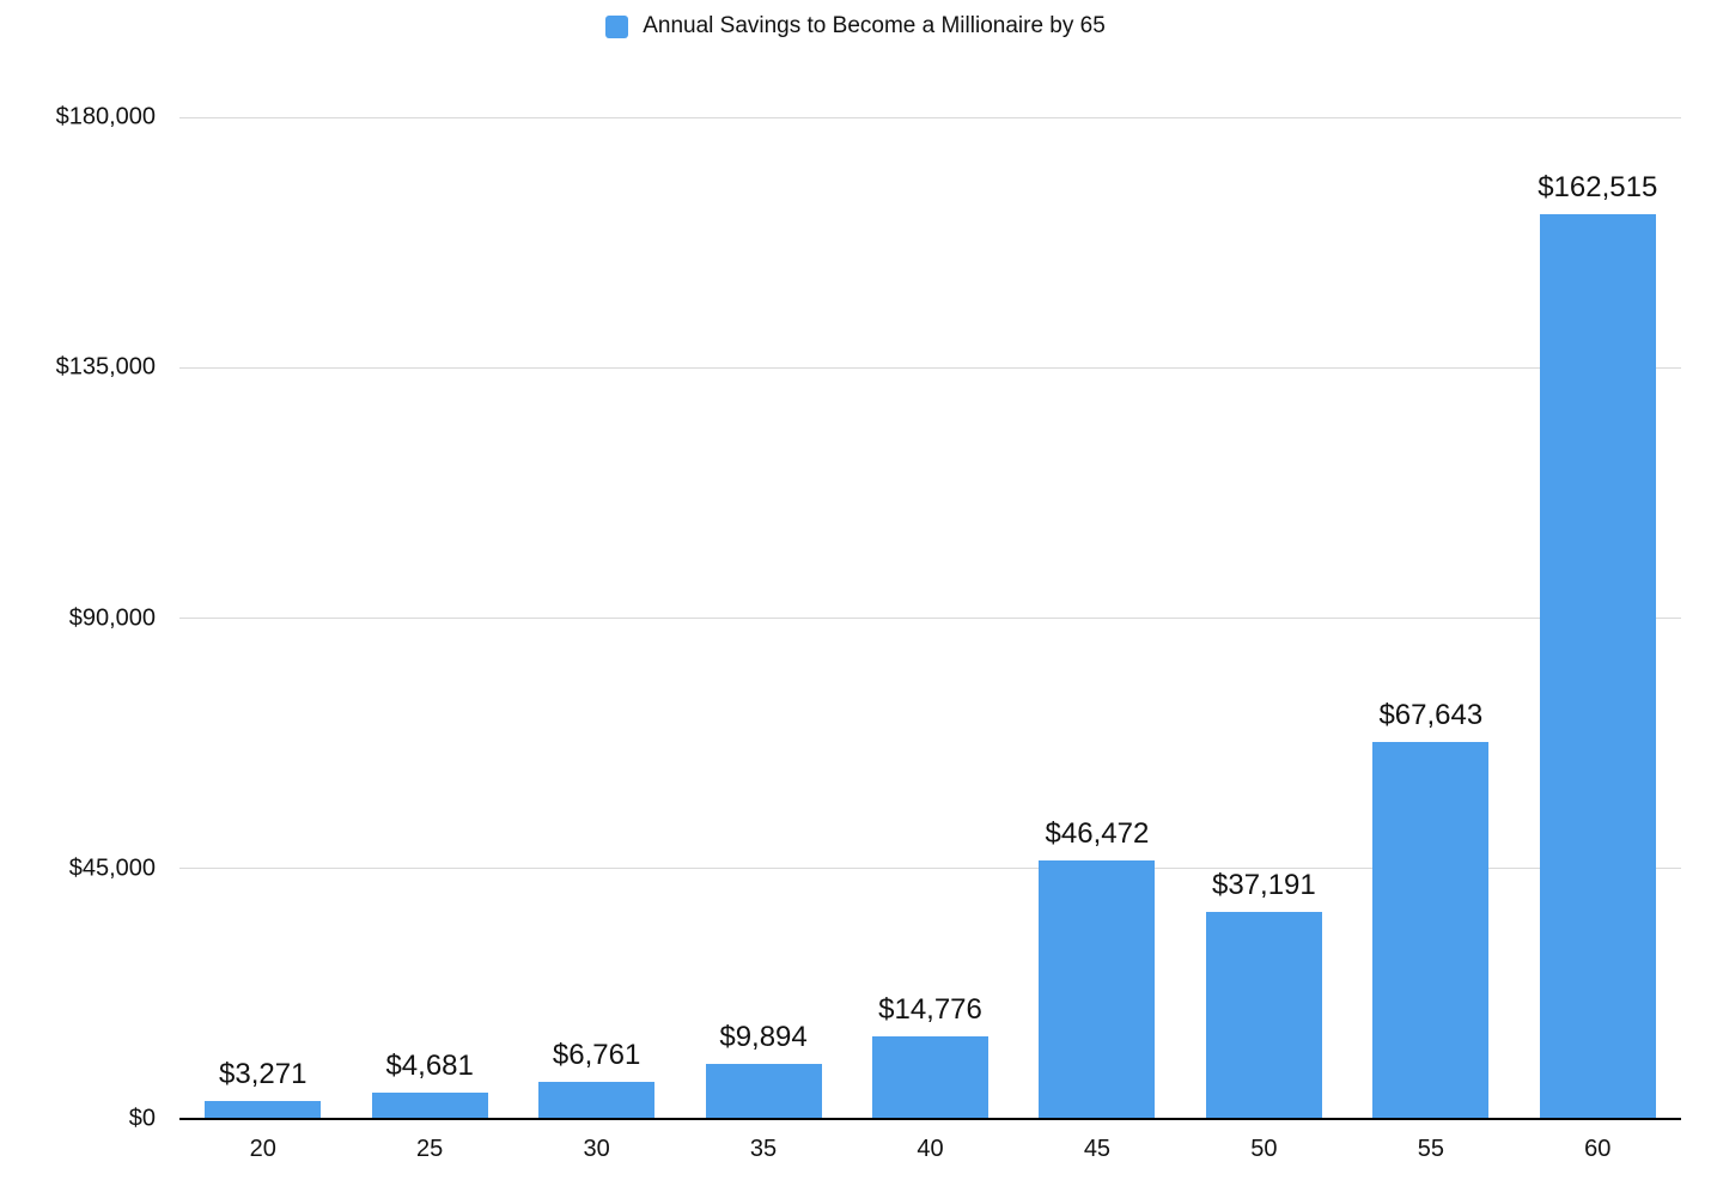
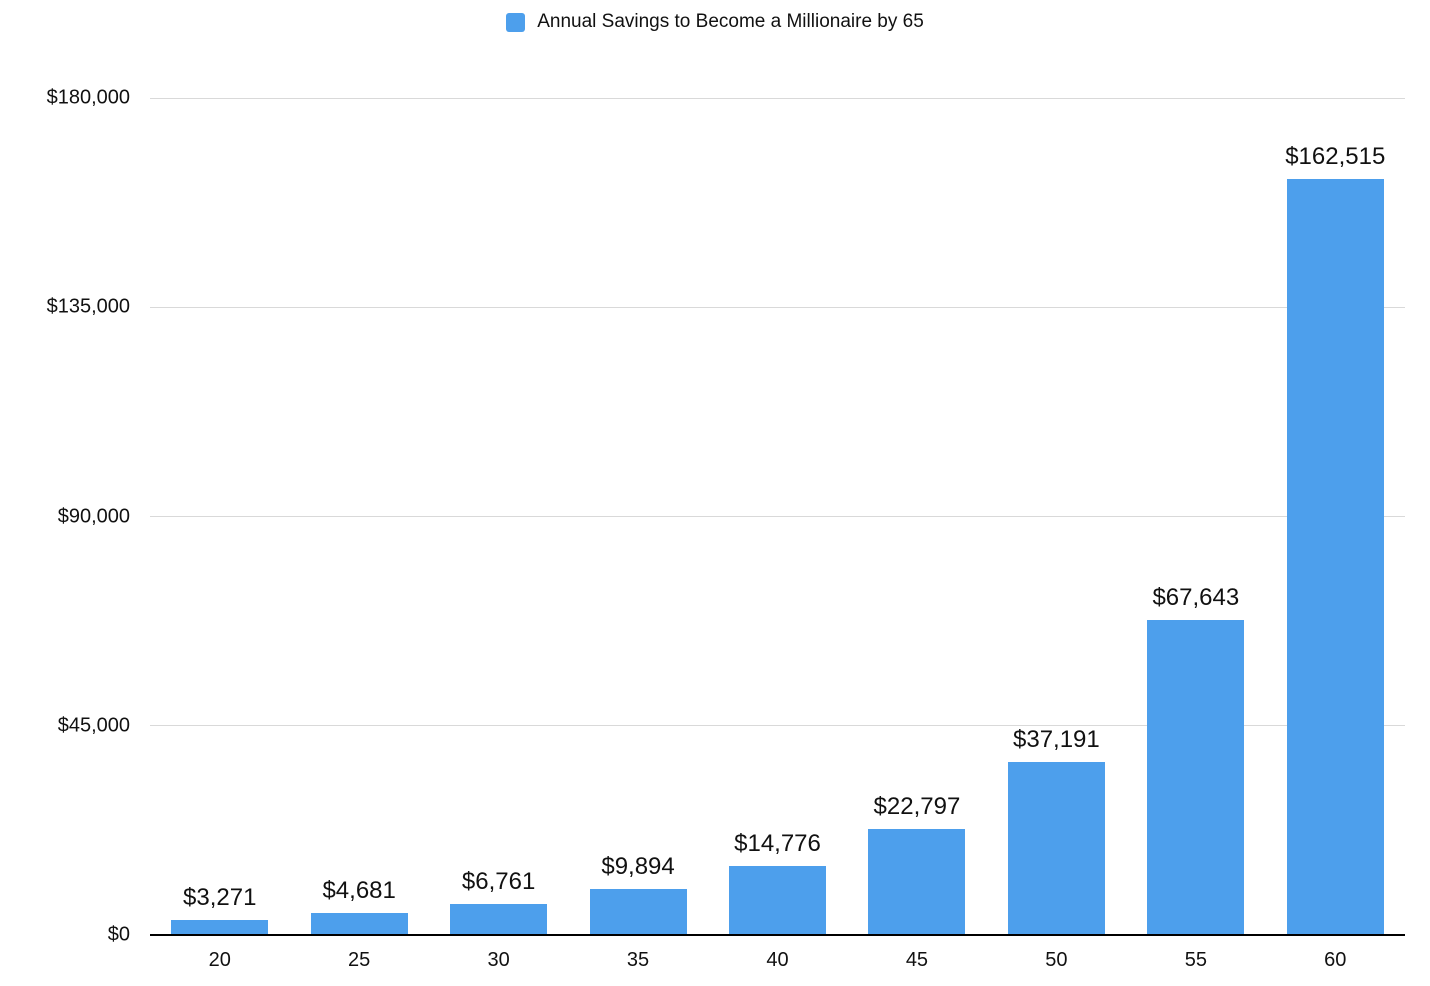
45: $46,472 -> $22,797
